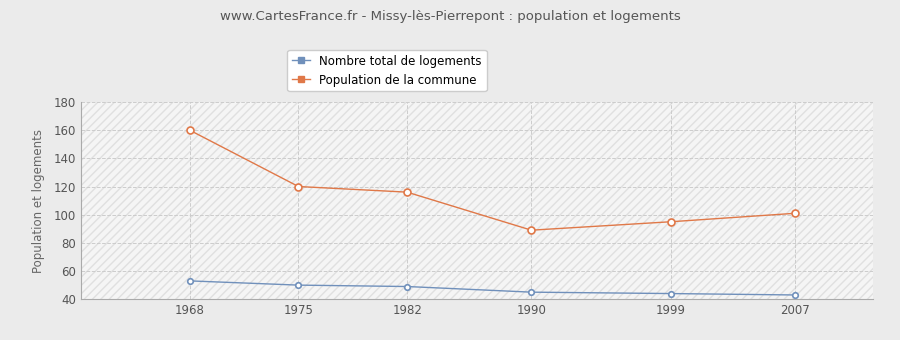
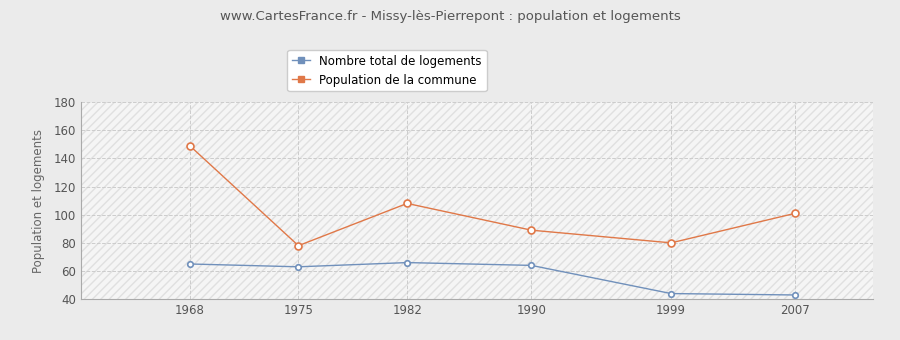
Nombre total de logements/1968: 53 -> 65
Population de la commune/1968: 160 -> 149
Nombre total de logements/1975: 50 -> 63
Population de la commune/1975: 120 -> 78
Nombre total de logements/1982: 49 -> 66
Population de la commune/1982: 116 -> 108
Nombre total de logements/1990: 45 -> 64
Population de la commune/1999: 95 -> 80
